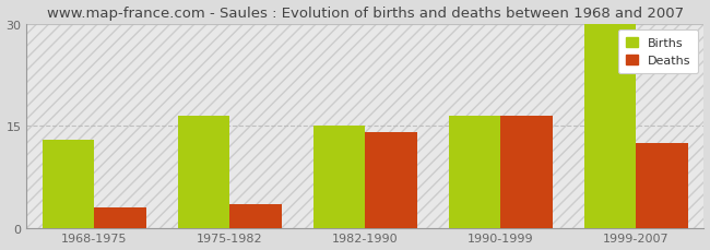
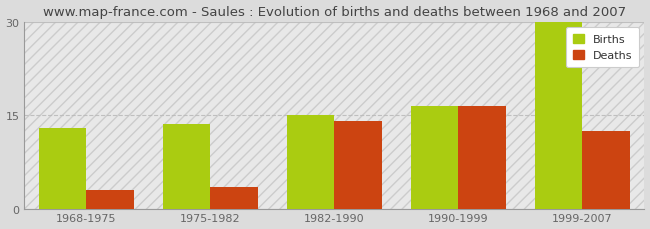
Births/1975-1982: 16.4 -> 13.5
